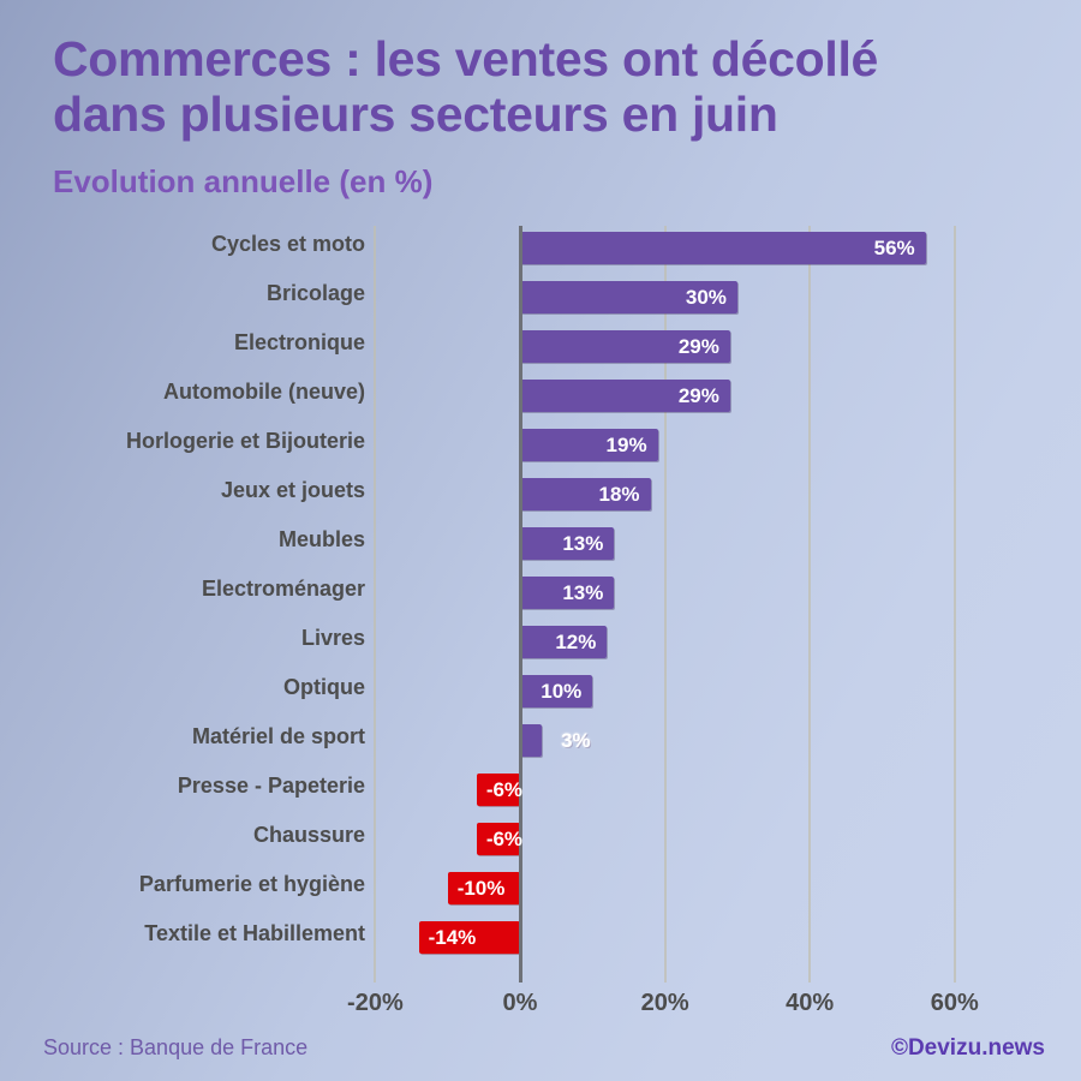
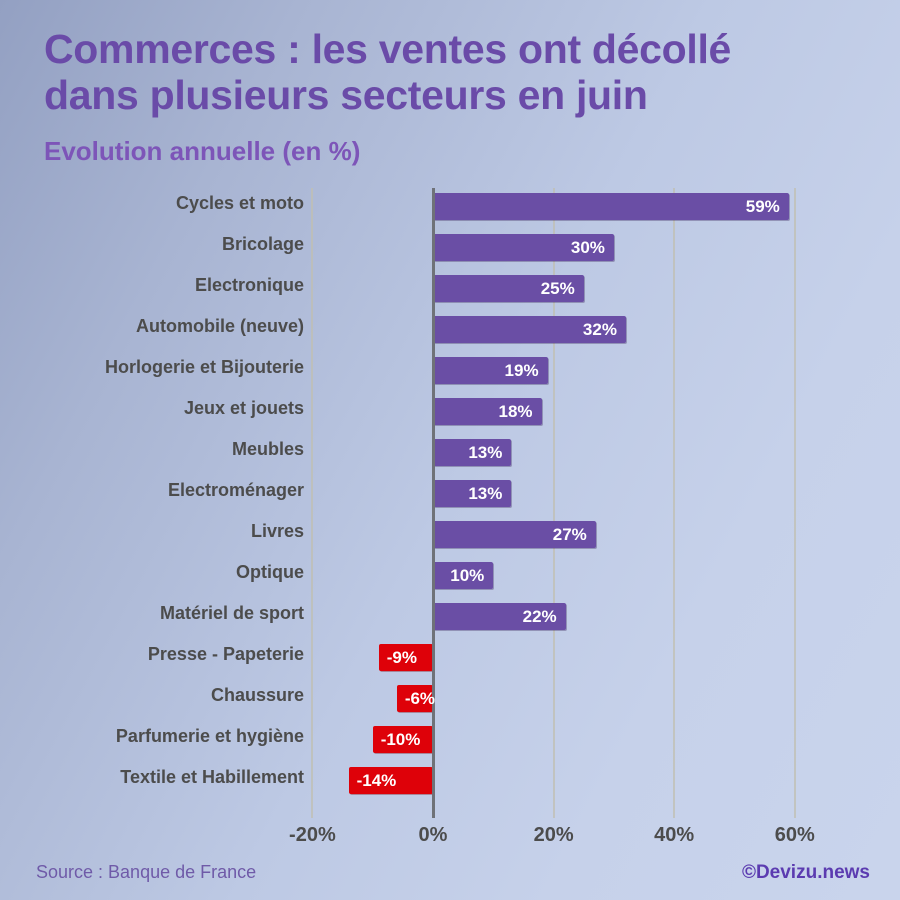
Cycles et moto: 56% -> 59%
Electronique: 29% -> 25%
Automobile (neuve): 29% -> 32%
Livres: 12% -> 27%
Matériel de sport: 3% -> 22%
Presse - Papeterie: -6% -> -9%
